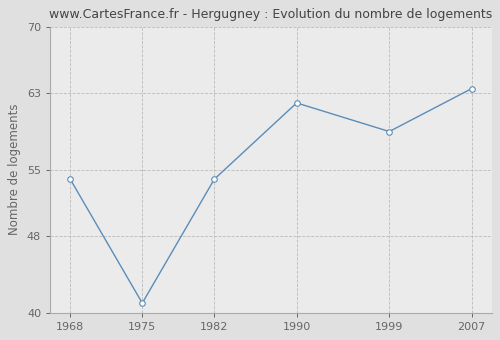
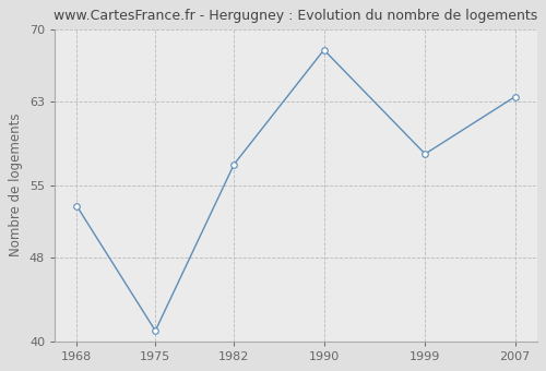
1968: 54.0 -> 53.0
1982: 54.0 -> 57.0
1990: 62.0 -> 68.0
1999: 59.0 -> 58.0
